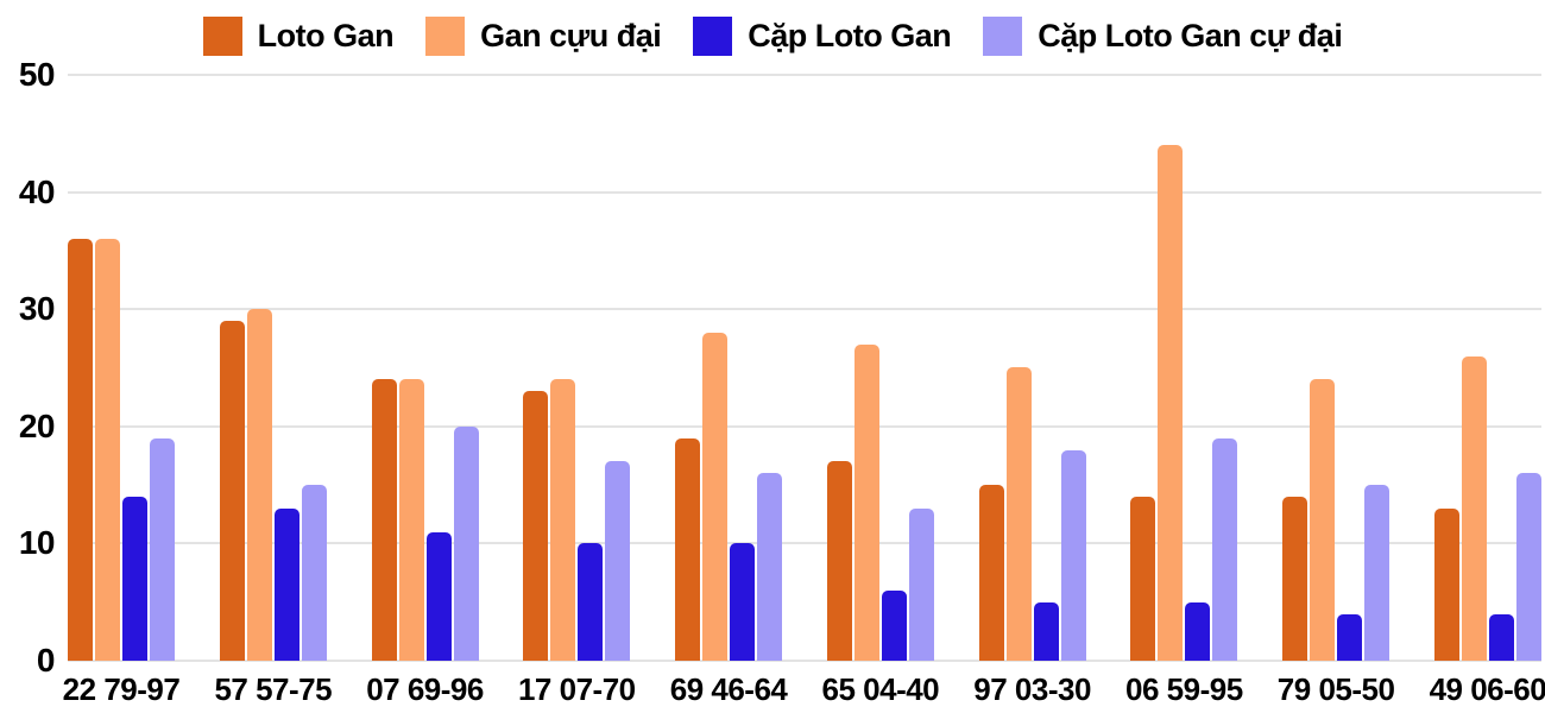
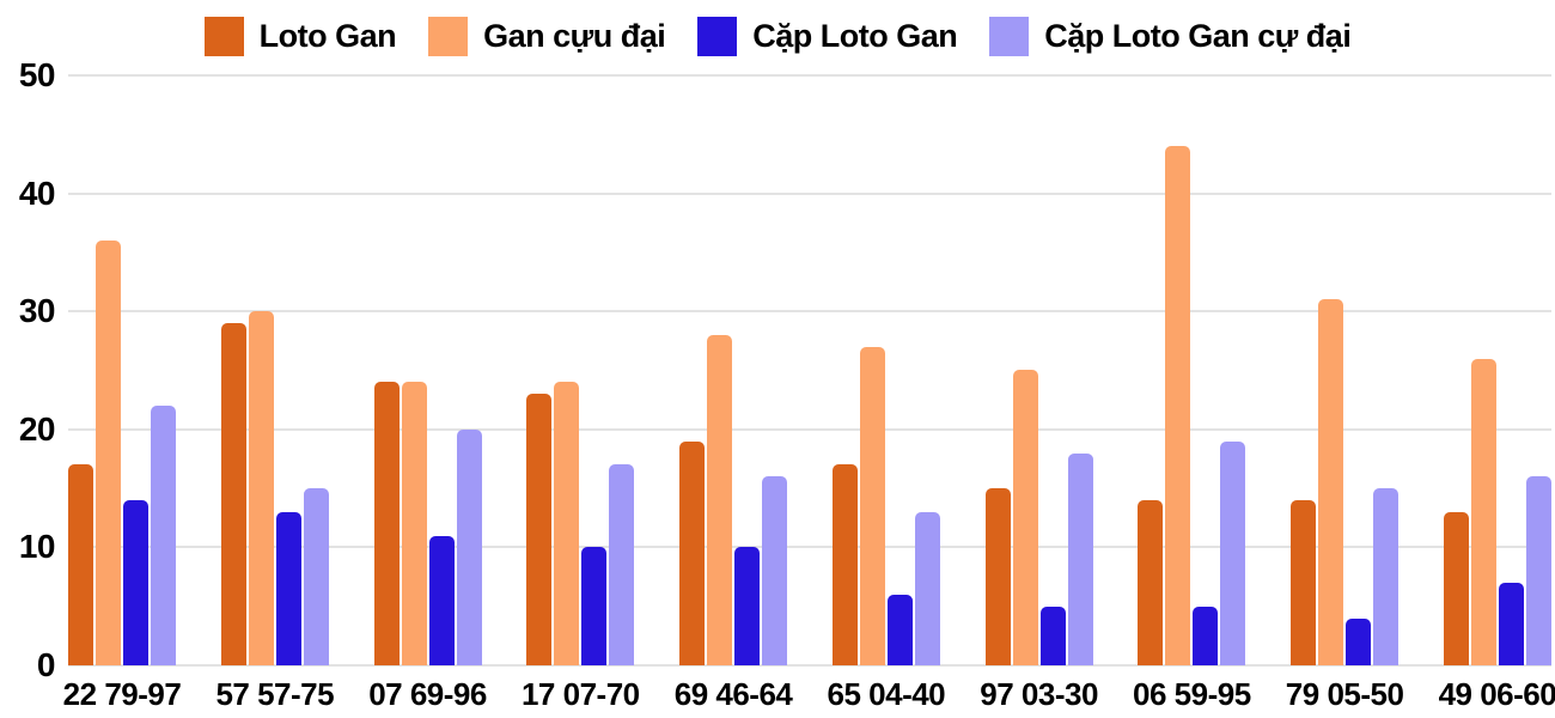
Loto Gan/22 79-97: 36 -> 17
Cặp Loto Gan cự đại/22 79-97: 19 -> 22
Gan cựu đại/79 05-50: 24 -> 31
Cặp Loto Gan/49 06-60: 4 -> 7
